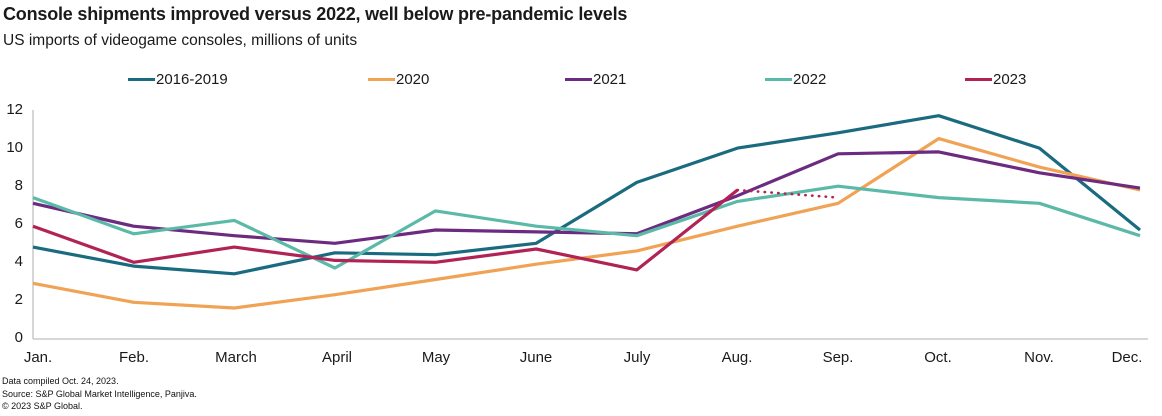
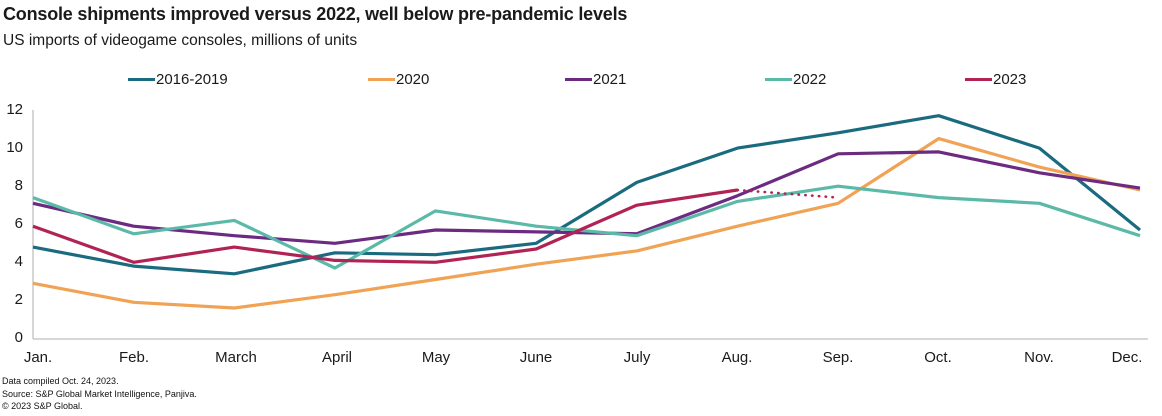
2023/July: 3.6 -> 7.0
